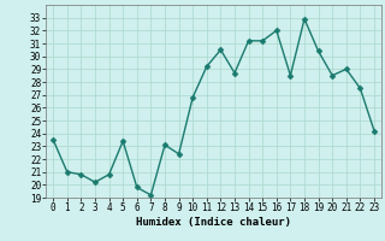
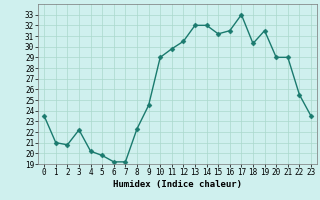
3: 20.2 -> 22.2
4: 20.8 -> 20.2
5: 23.4 -> 19.8
6: 19.8 -> 19.2
8: 23.1 -> 22.3
9: 22.4 -> 24.5
10: 26.8 -> 29.0
11: 29.2 -> 29.8
13: 28.7 -> 32.0
14: 31.2 -> 32.0
16: 32.0 -> 31.5
17: 28.5 -> 33.0
18: 32.9 -> 30.3
19: 30.4 -> 31.5
20: 28.5 -> 29.0
22: 27.5 -> 25.5
23: 24.2 -> 23.5
